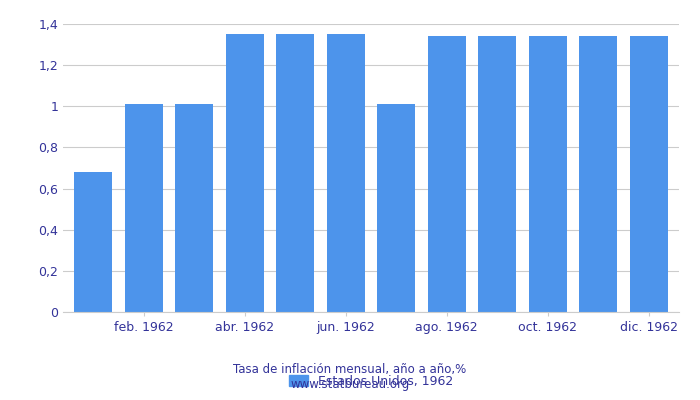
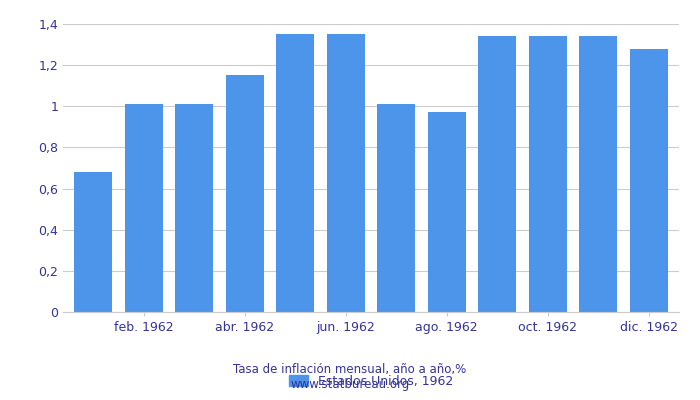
abr. 1962: 1,35 -> 1,15
ago. 1962: 1,34 -> 0,97
dic. 1962: 1,34 -> 1,28
